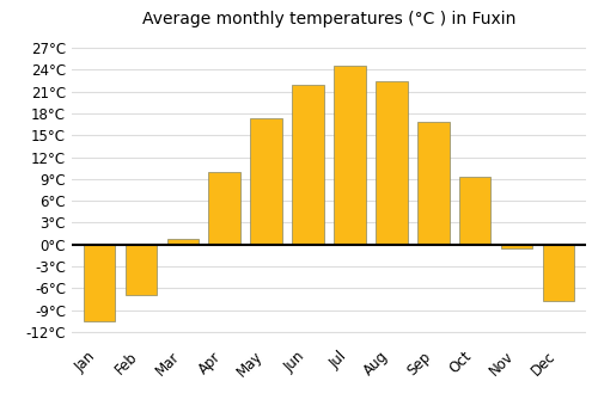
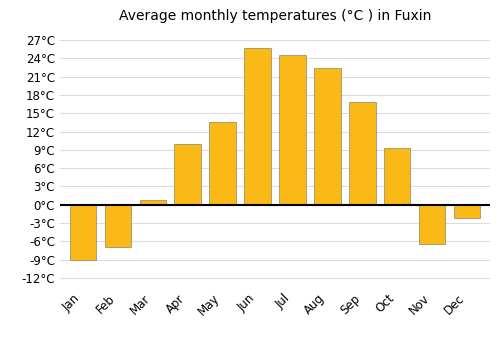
Jan: -10.5°C -> -9.0°C
May: 17.3°C -> 13.6°C
Jun: 22.0°C -> 25.8°C
Nov: -0.5°C -> -6.4°C
Dec: -7.8°C -> -2.2°C
